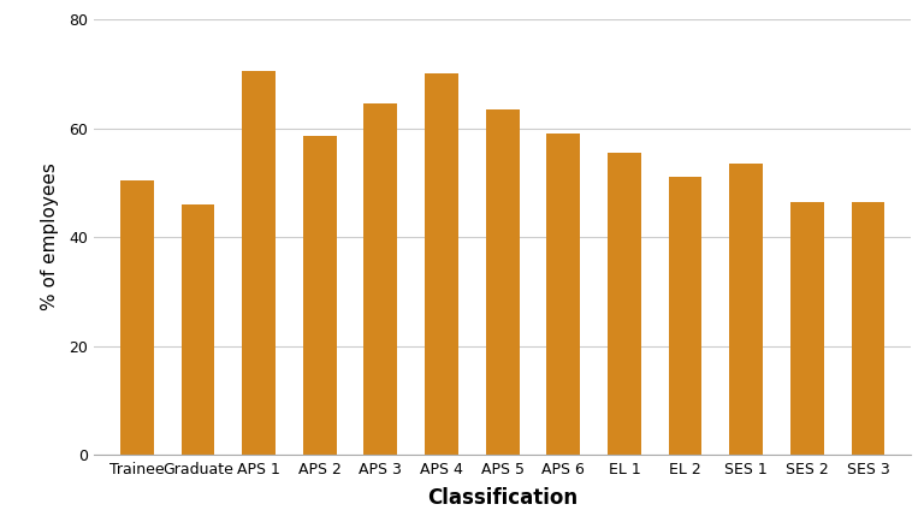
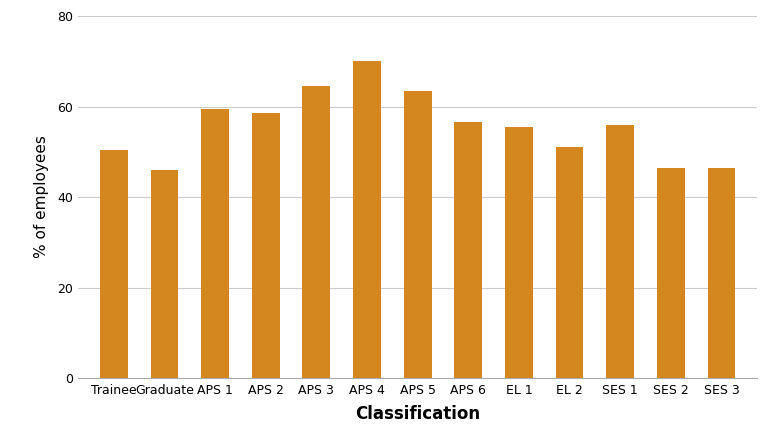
APS 1: 70.5 -> 59.5
APS 6: 59.0 -> 56.5
SES 1: 53.5 -> 56.0
